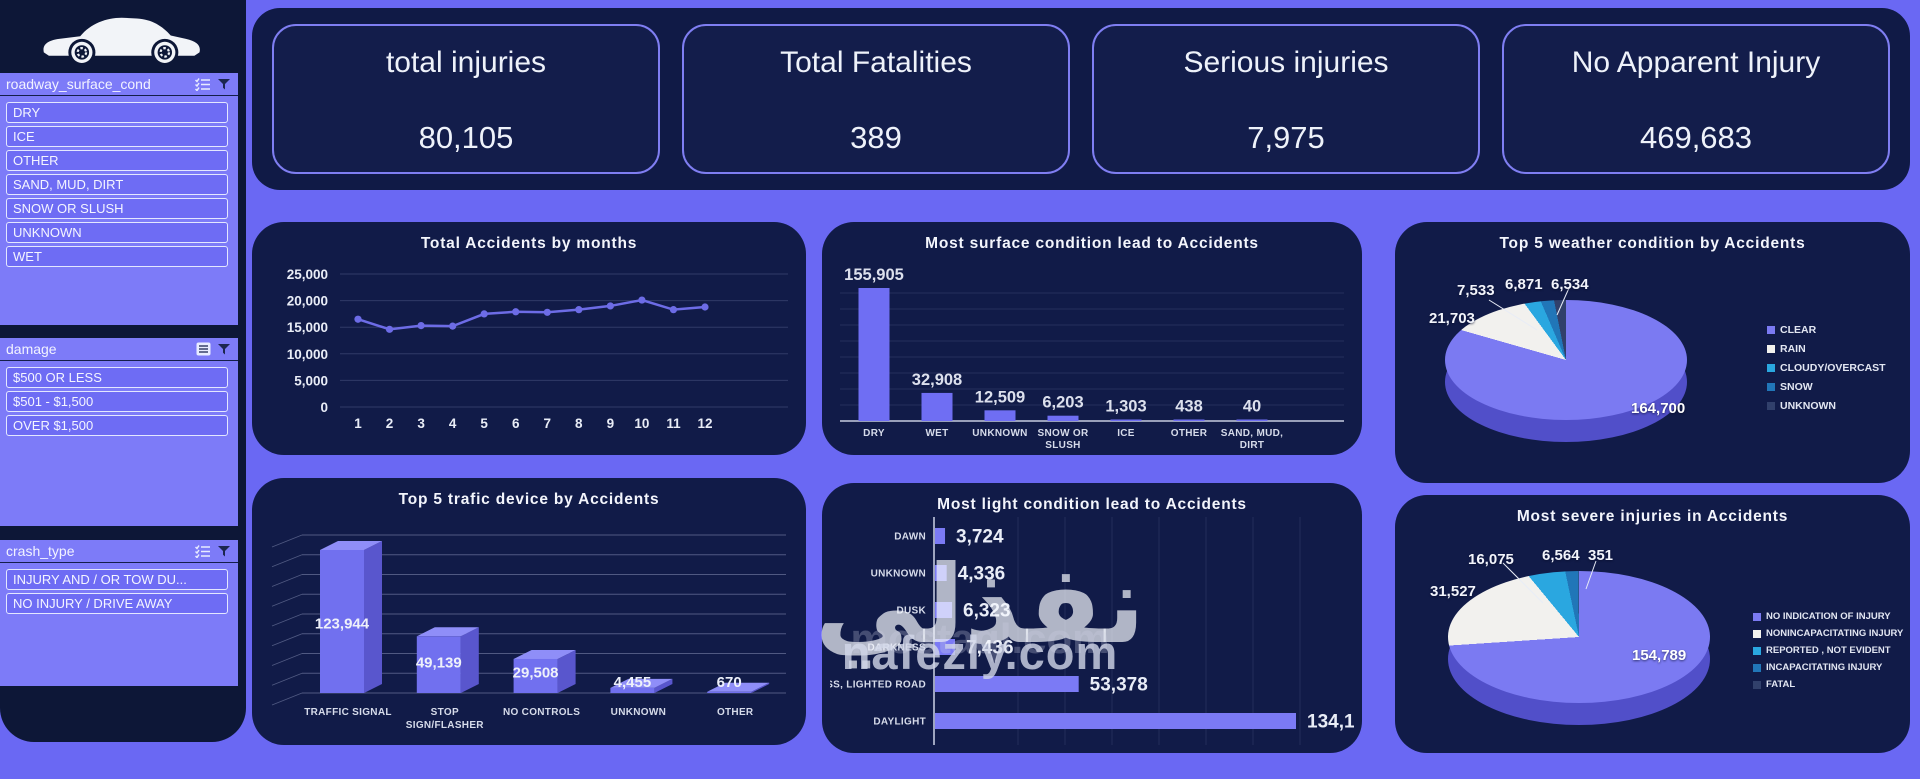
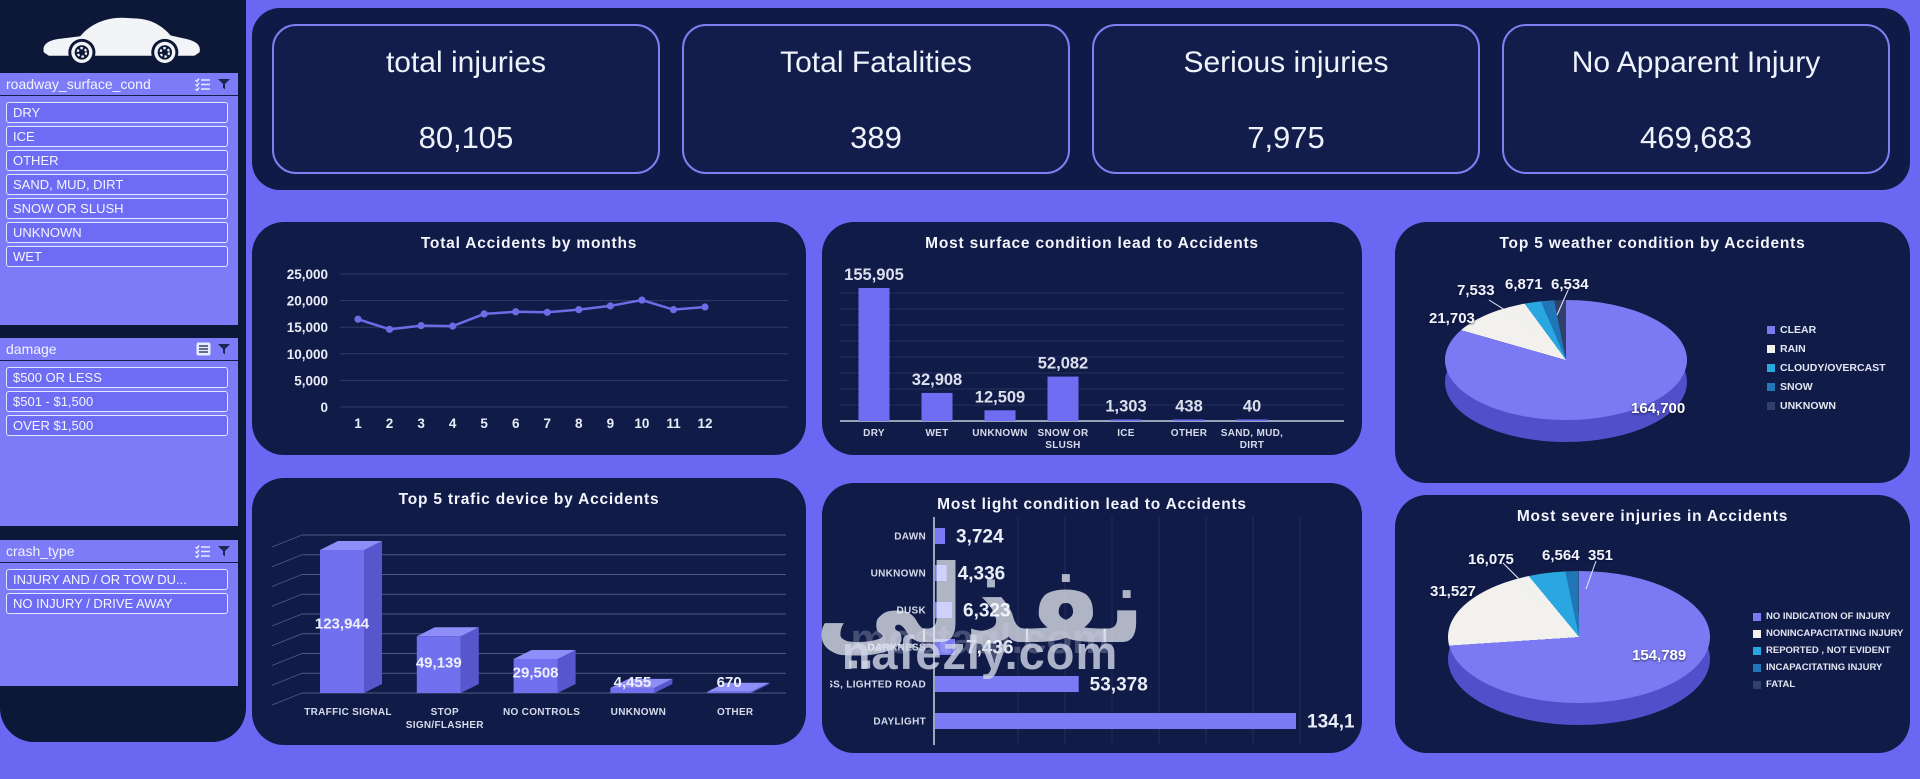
Most surface condition lead to Accidents/SNOW OR SLUSH: 6,203 -> 52,082
